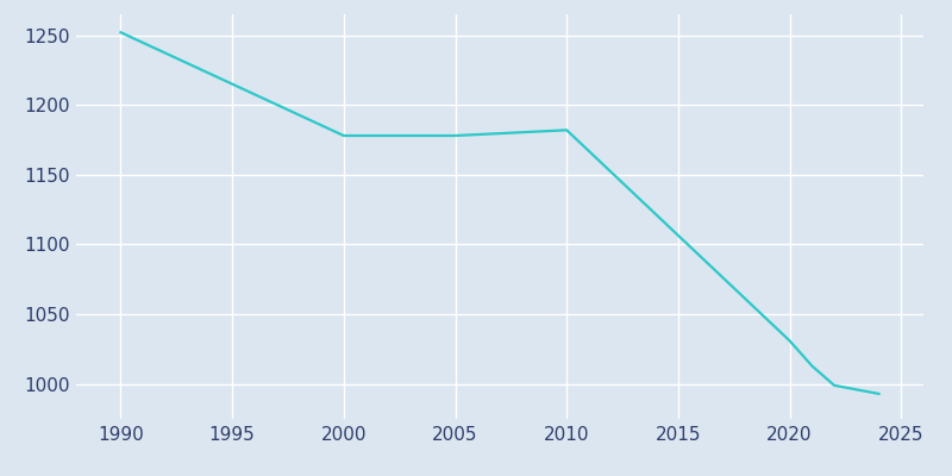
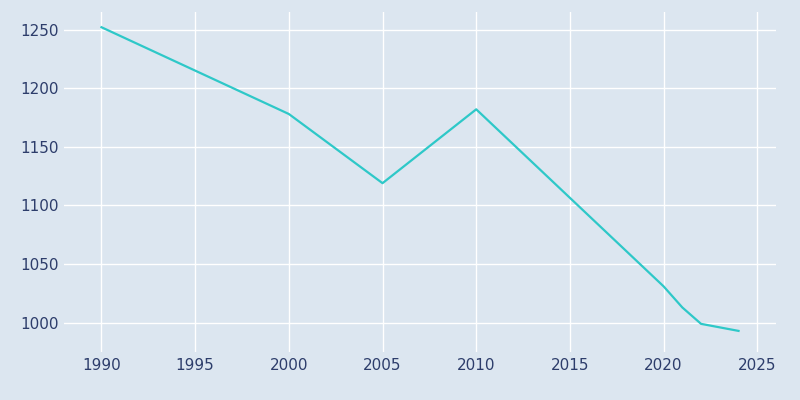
2005: 1178 -> 1119
